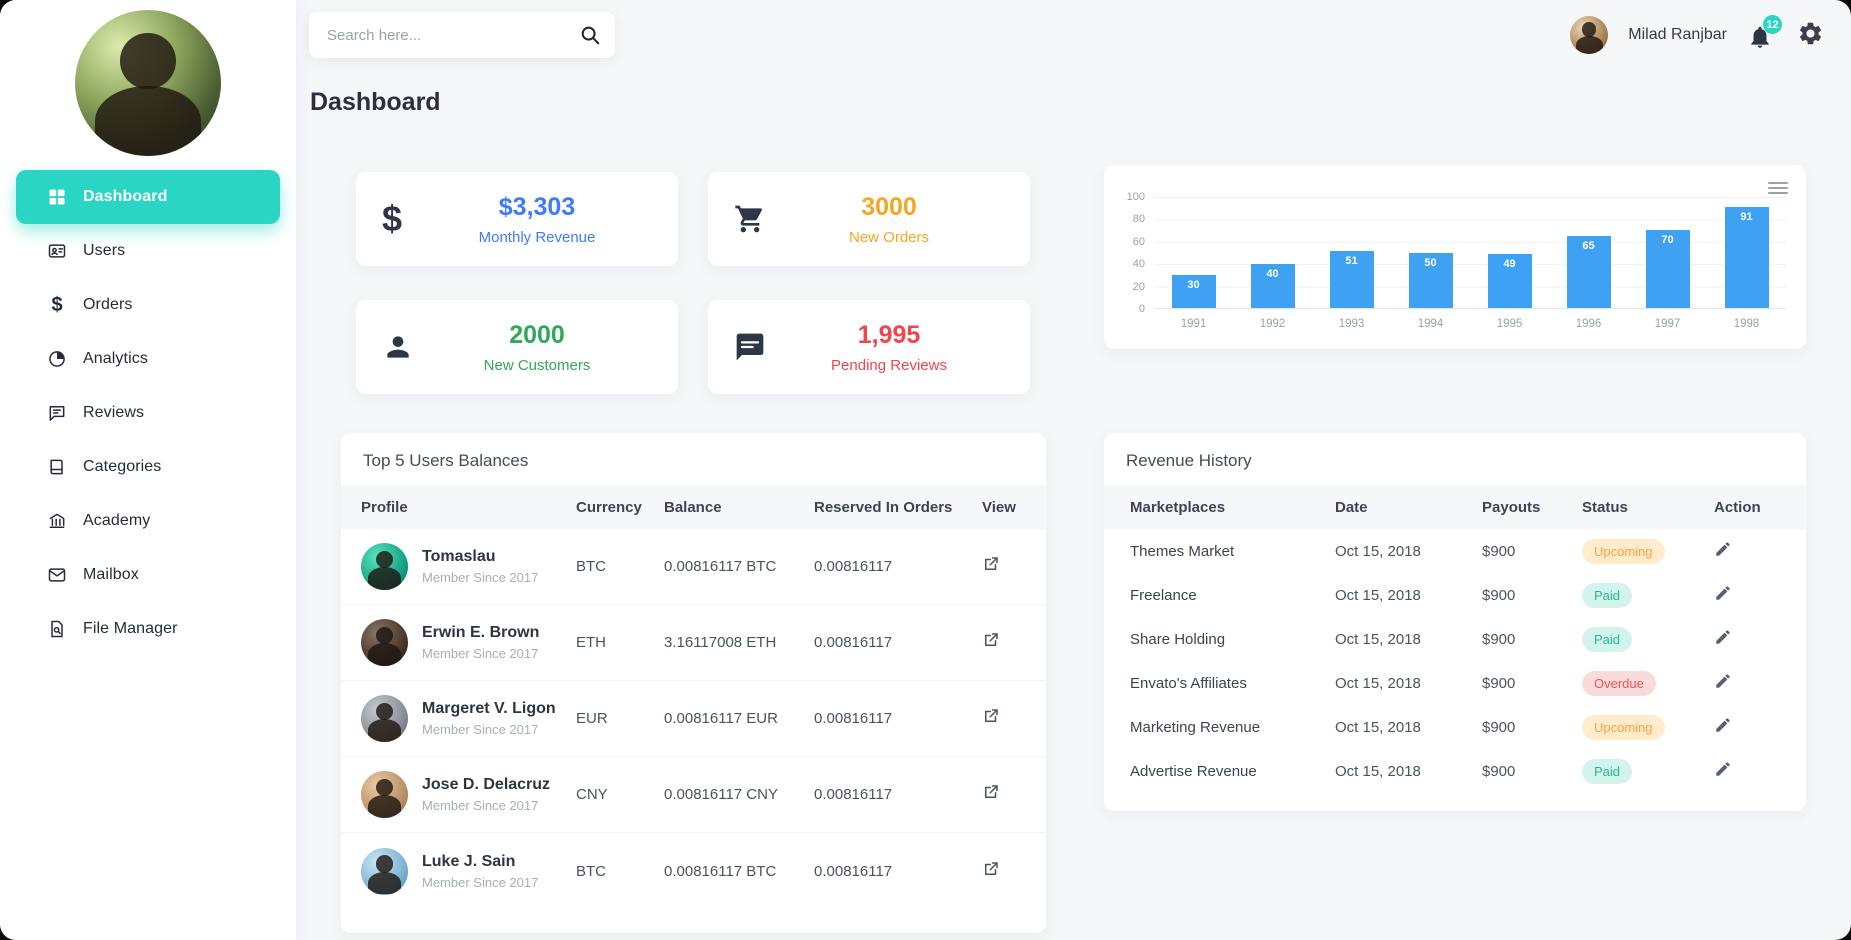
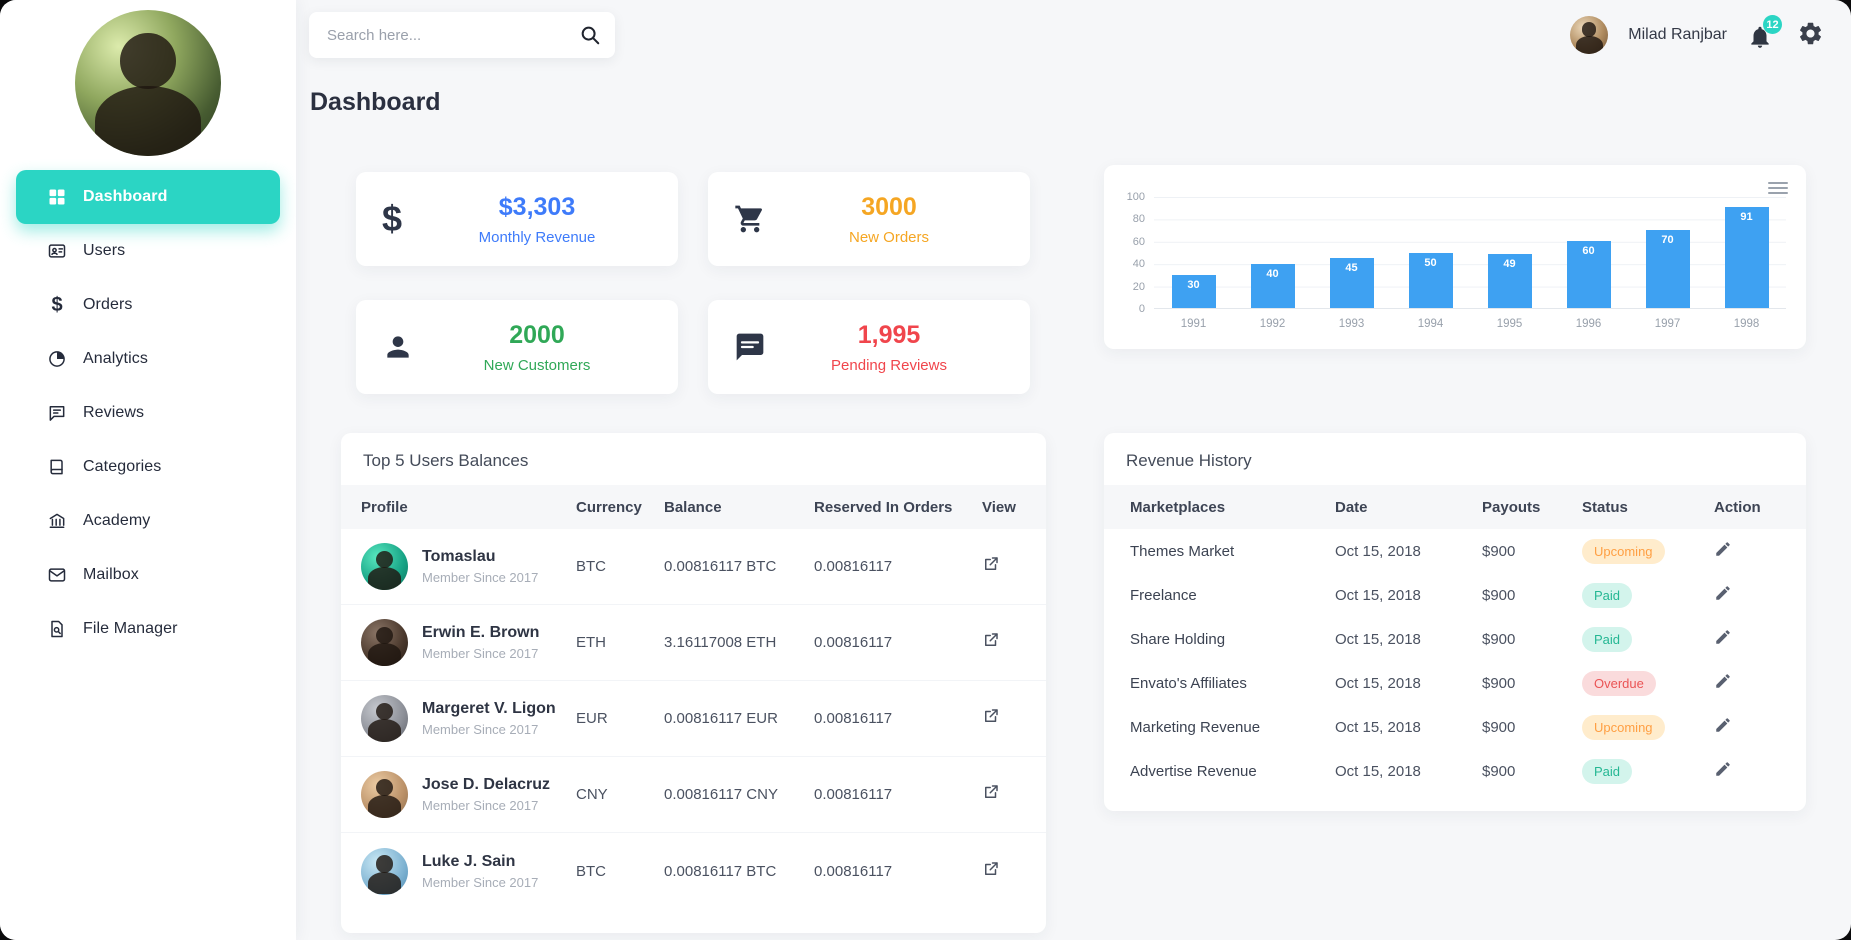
1993: 51 -> 45
1996: 65 -> 60
